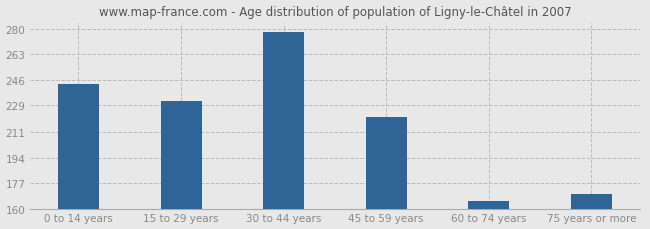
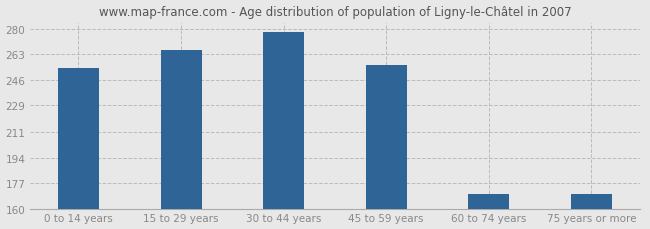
0 to 14 years: 243 -> 254
15 to 29 years: 232 -> 266
45 to 59 years: 221 -> 256
60 to 74 years: 165 -> 170
